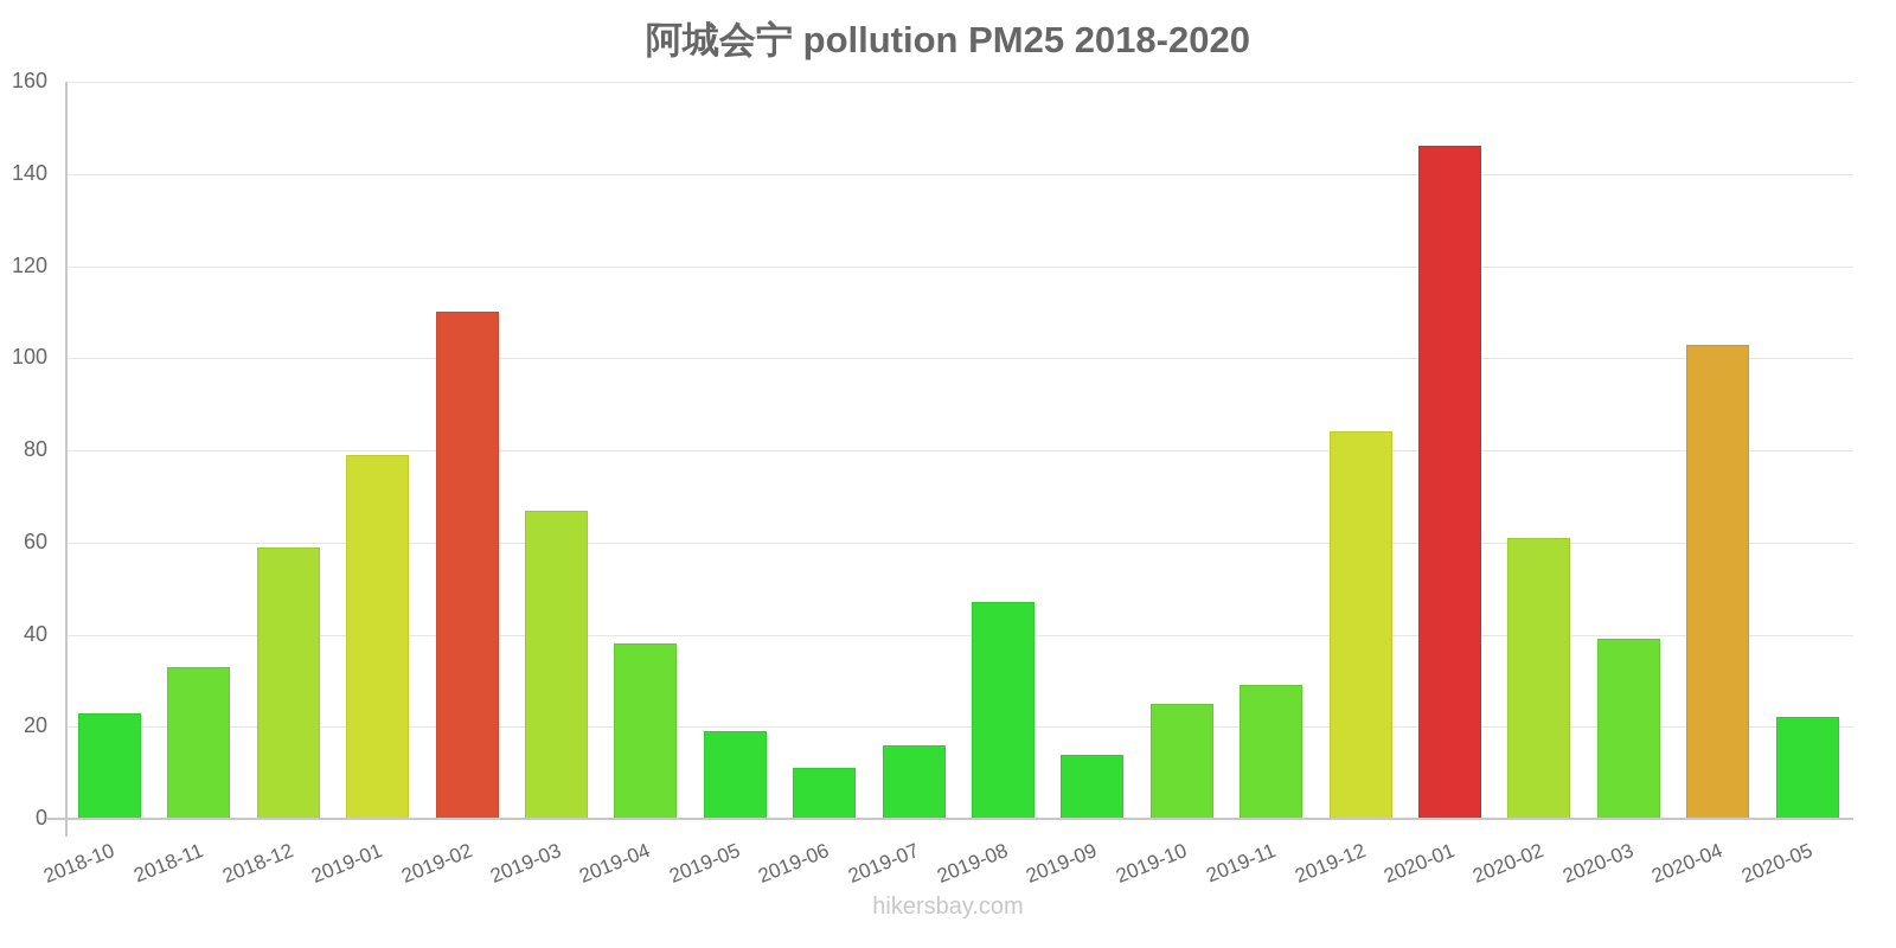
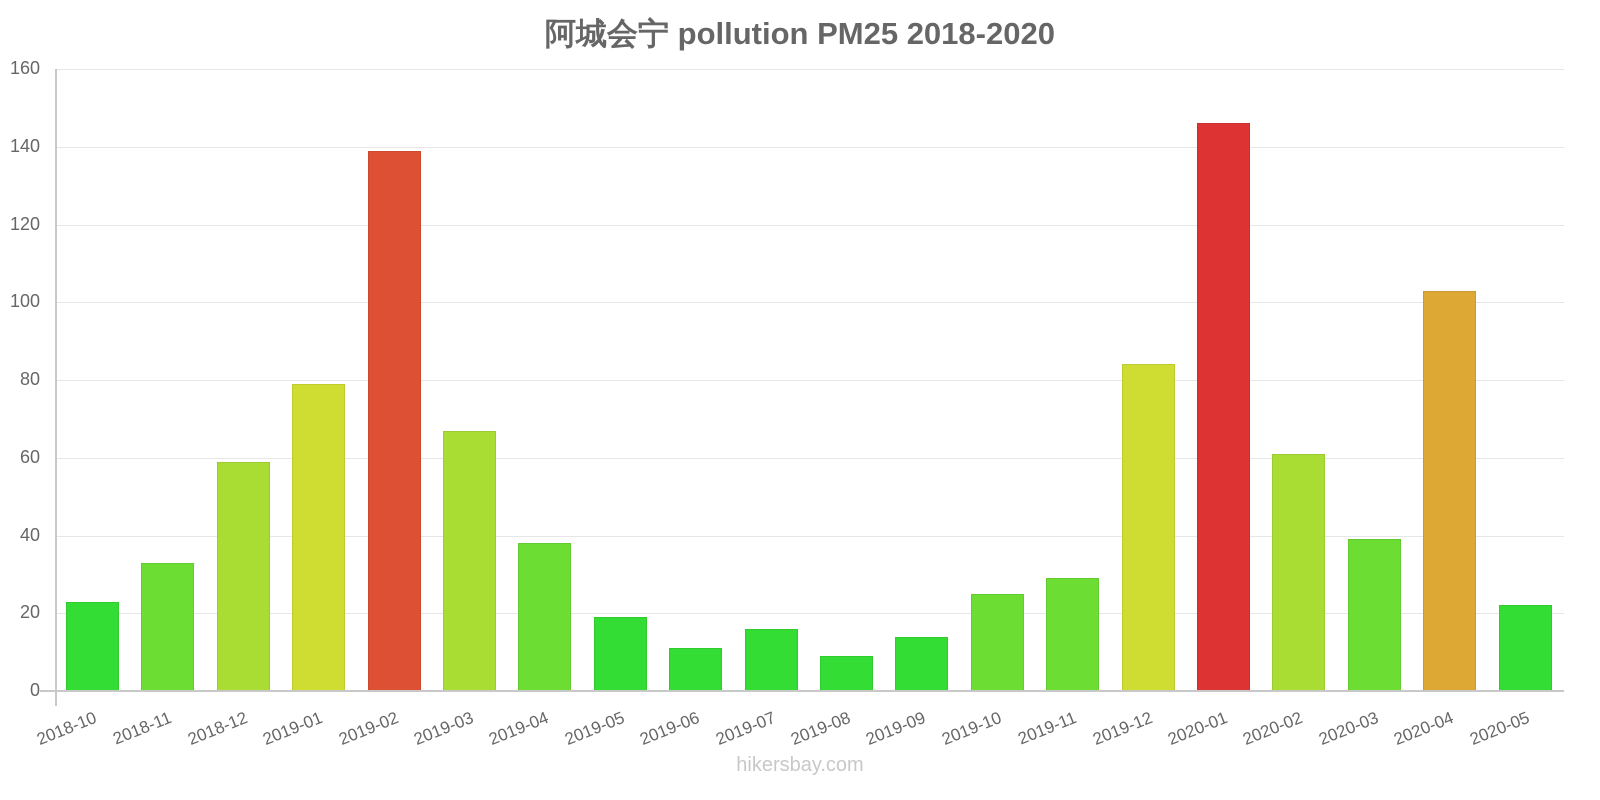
2019-02: 110 -> 139
2019-08: 47 -> 9
